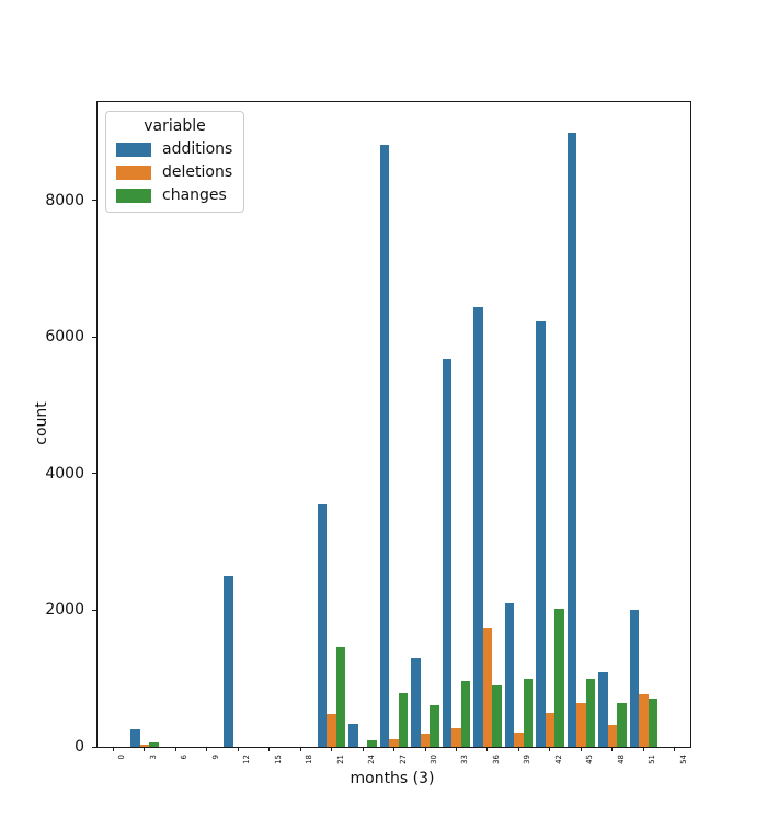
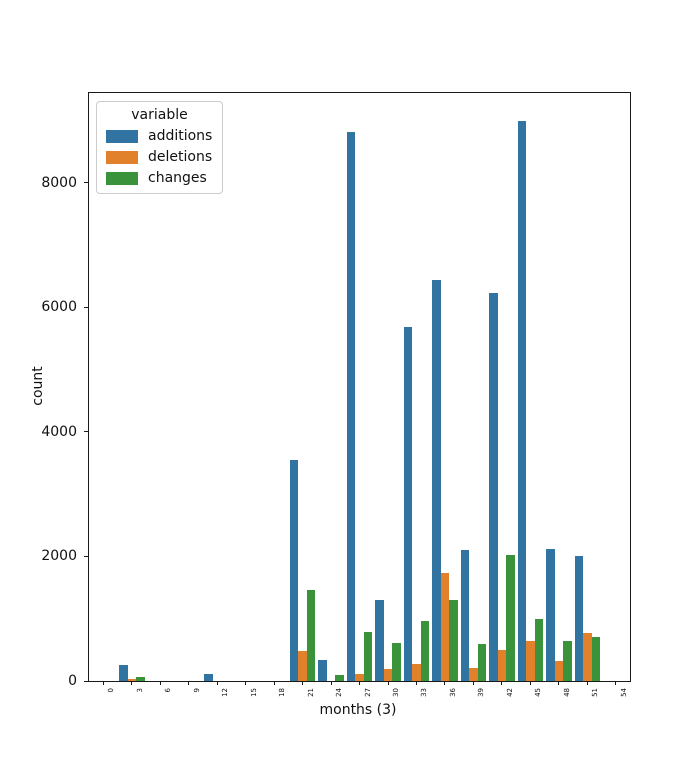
additions/12: 2500 -> 100
changes/36: 900 -> 1300
changes/39: 1000 -> 600
additions/48: 1100 -> 2100
